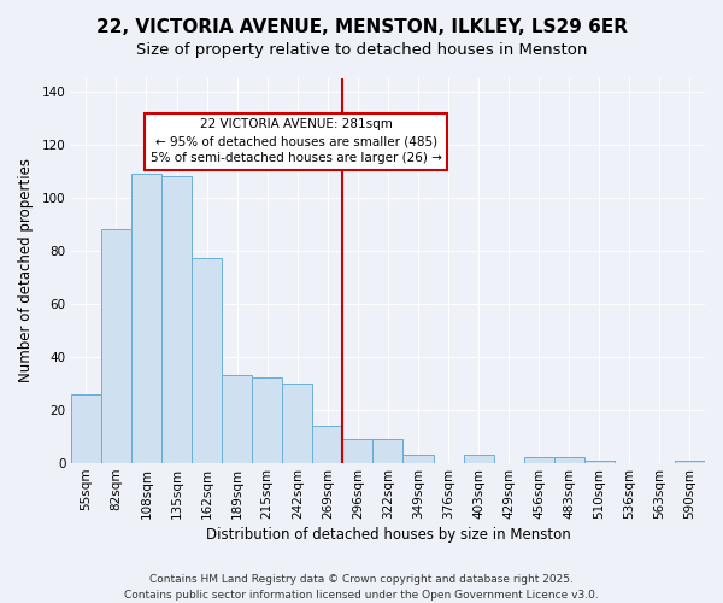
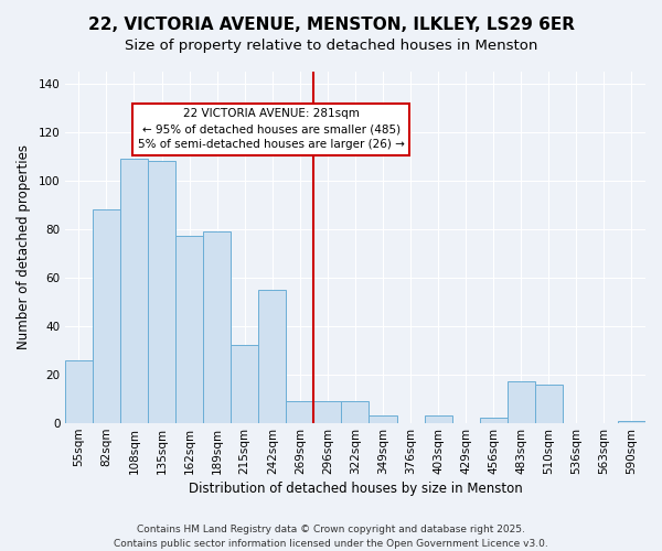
189sqm: 33 -> 79
242sqm: 30 -> 55
269sqm: 14 -> 9
483sqm: 2 -> 17
510sqm: 1 -> 16
